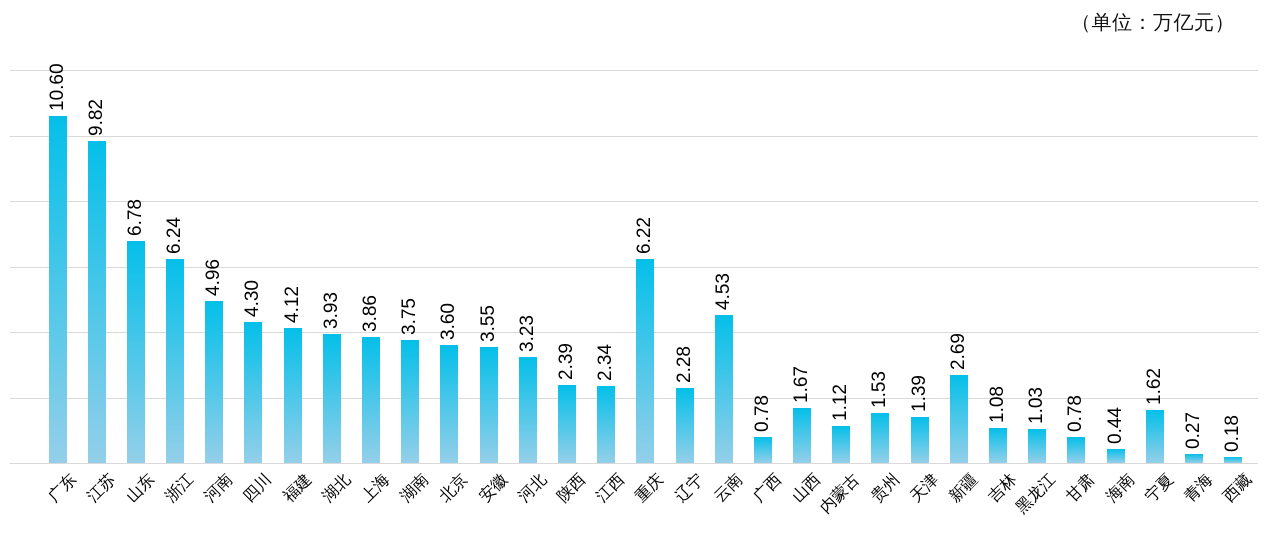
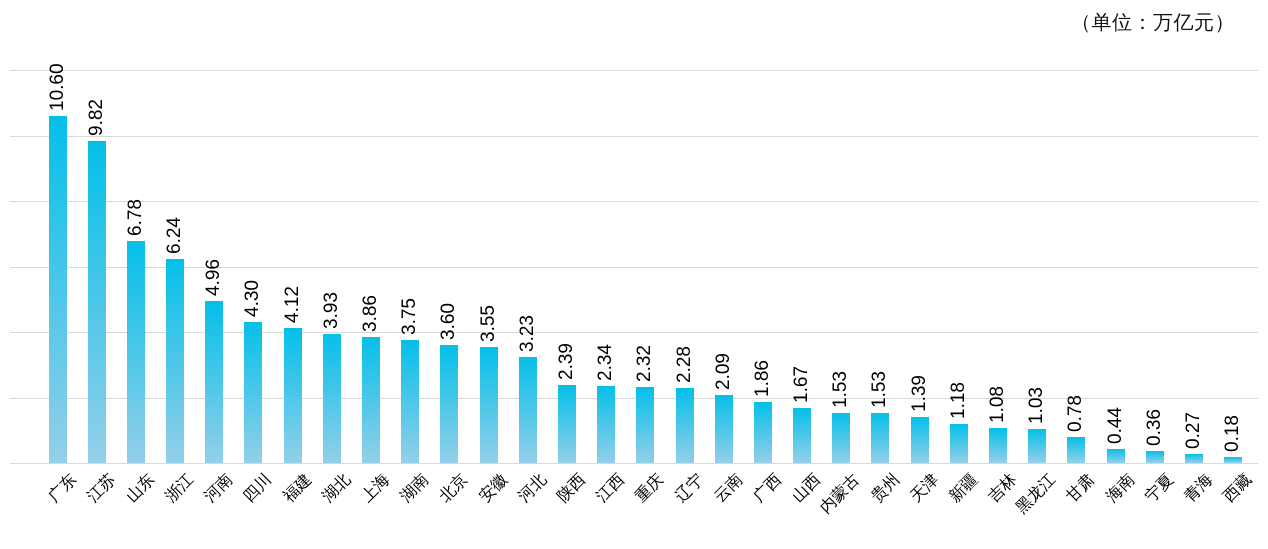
重庆: 6.22 -> 2.32
云南: 4.53 -> 2.09
广西: 0.78 -> 1.86
内蒙古: 1.12 -> 1.53
新疆: 2.69 -> 1.18
宁夏: 1.62 -> 0.36
